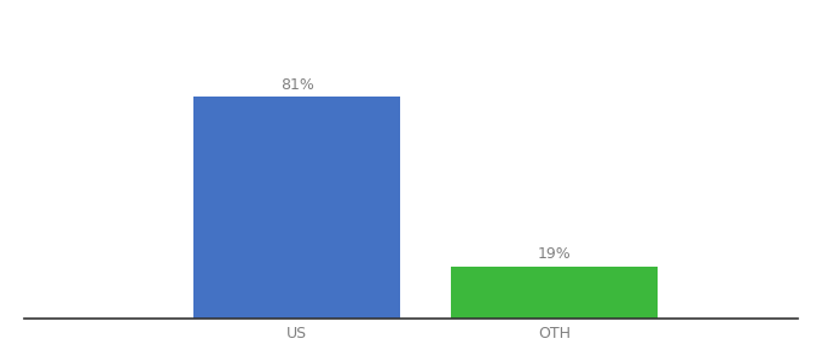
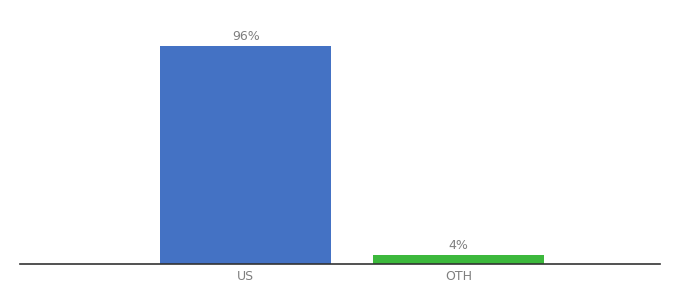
US: 81% -> 96%
OTH: 19% -> 4%
